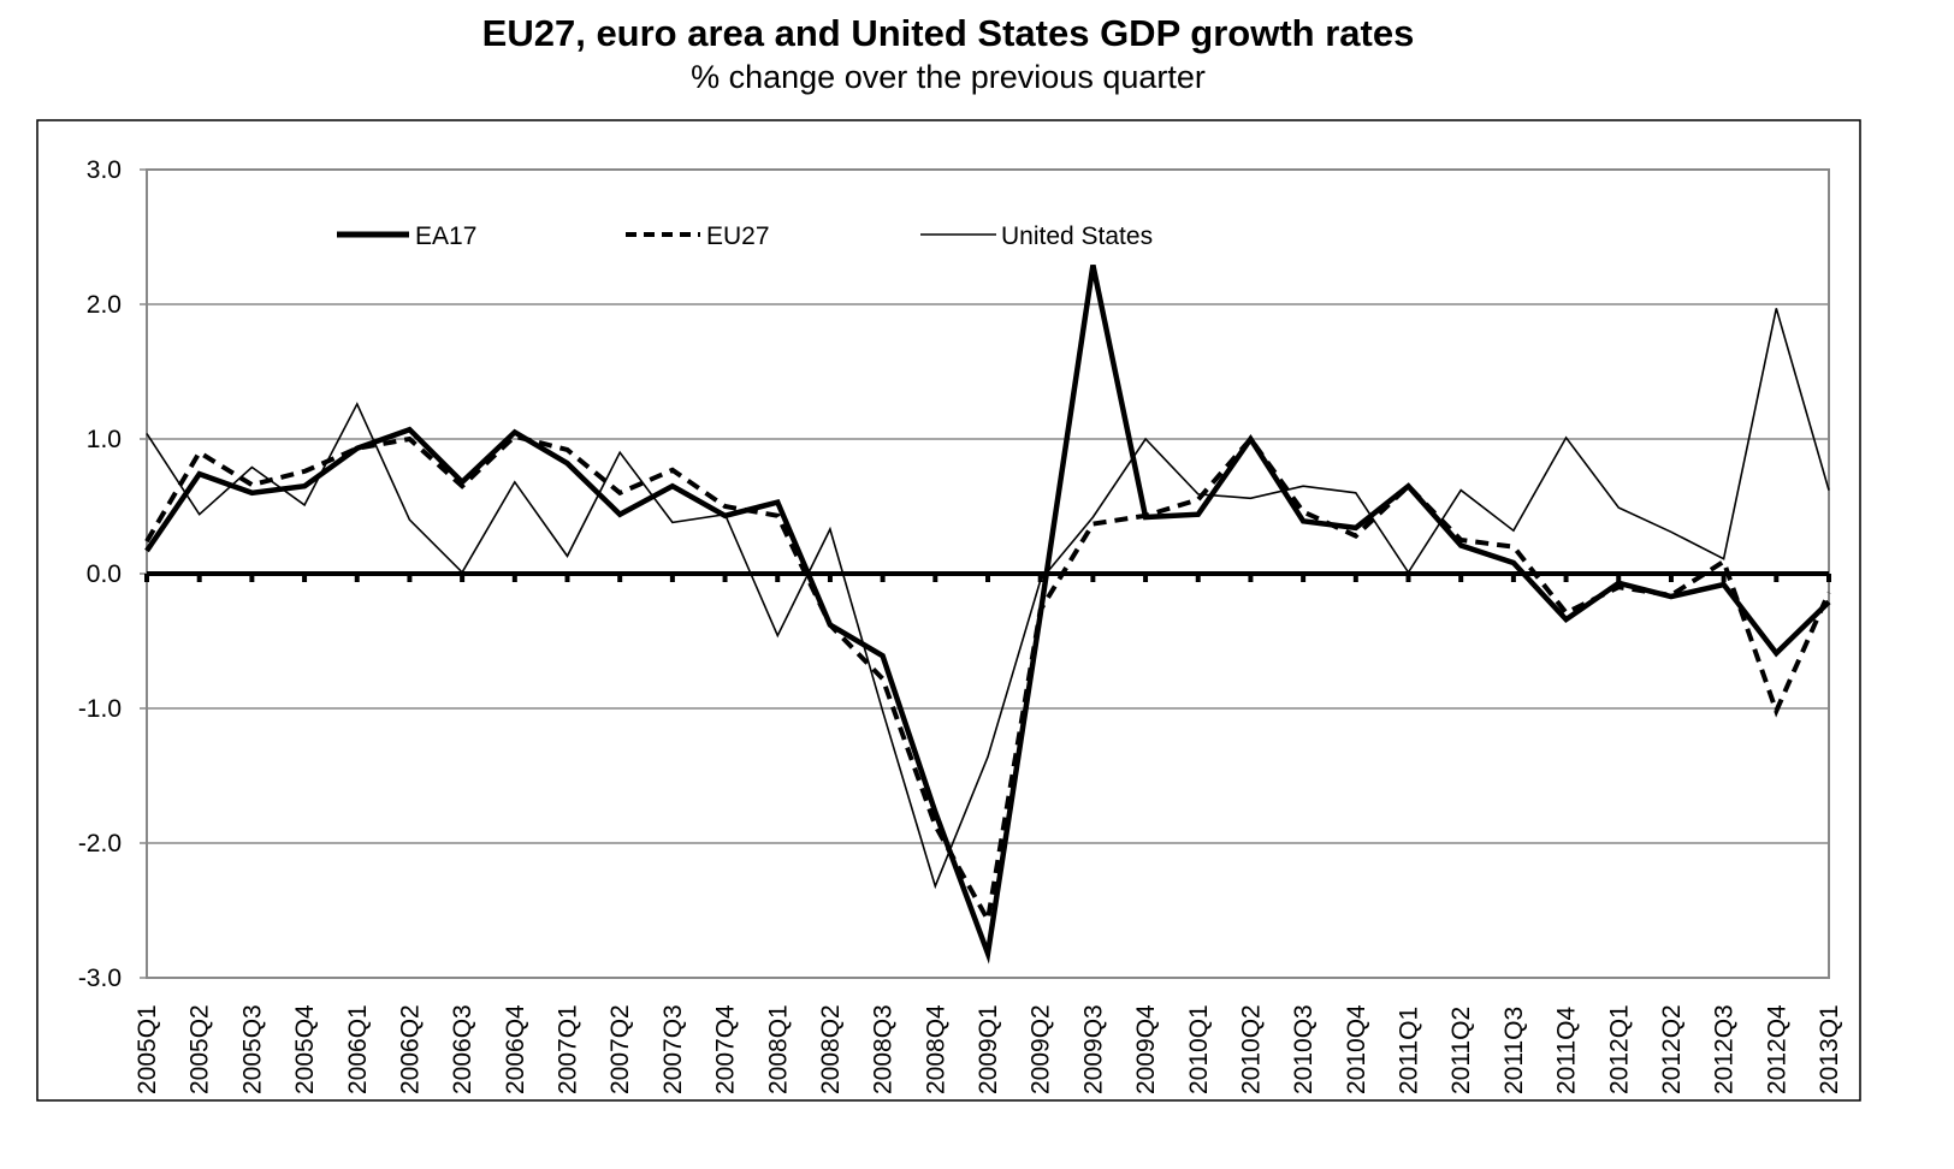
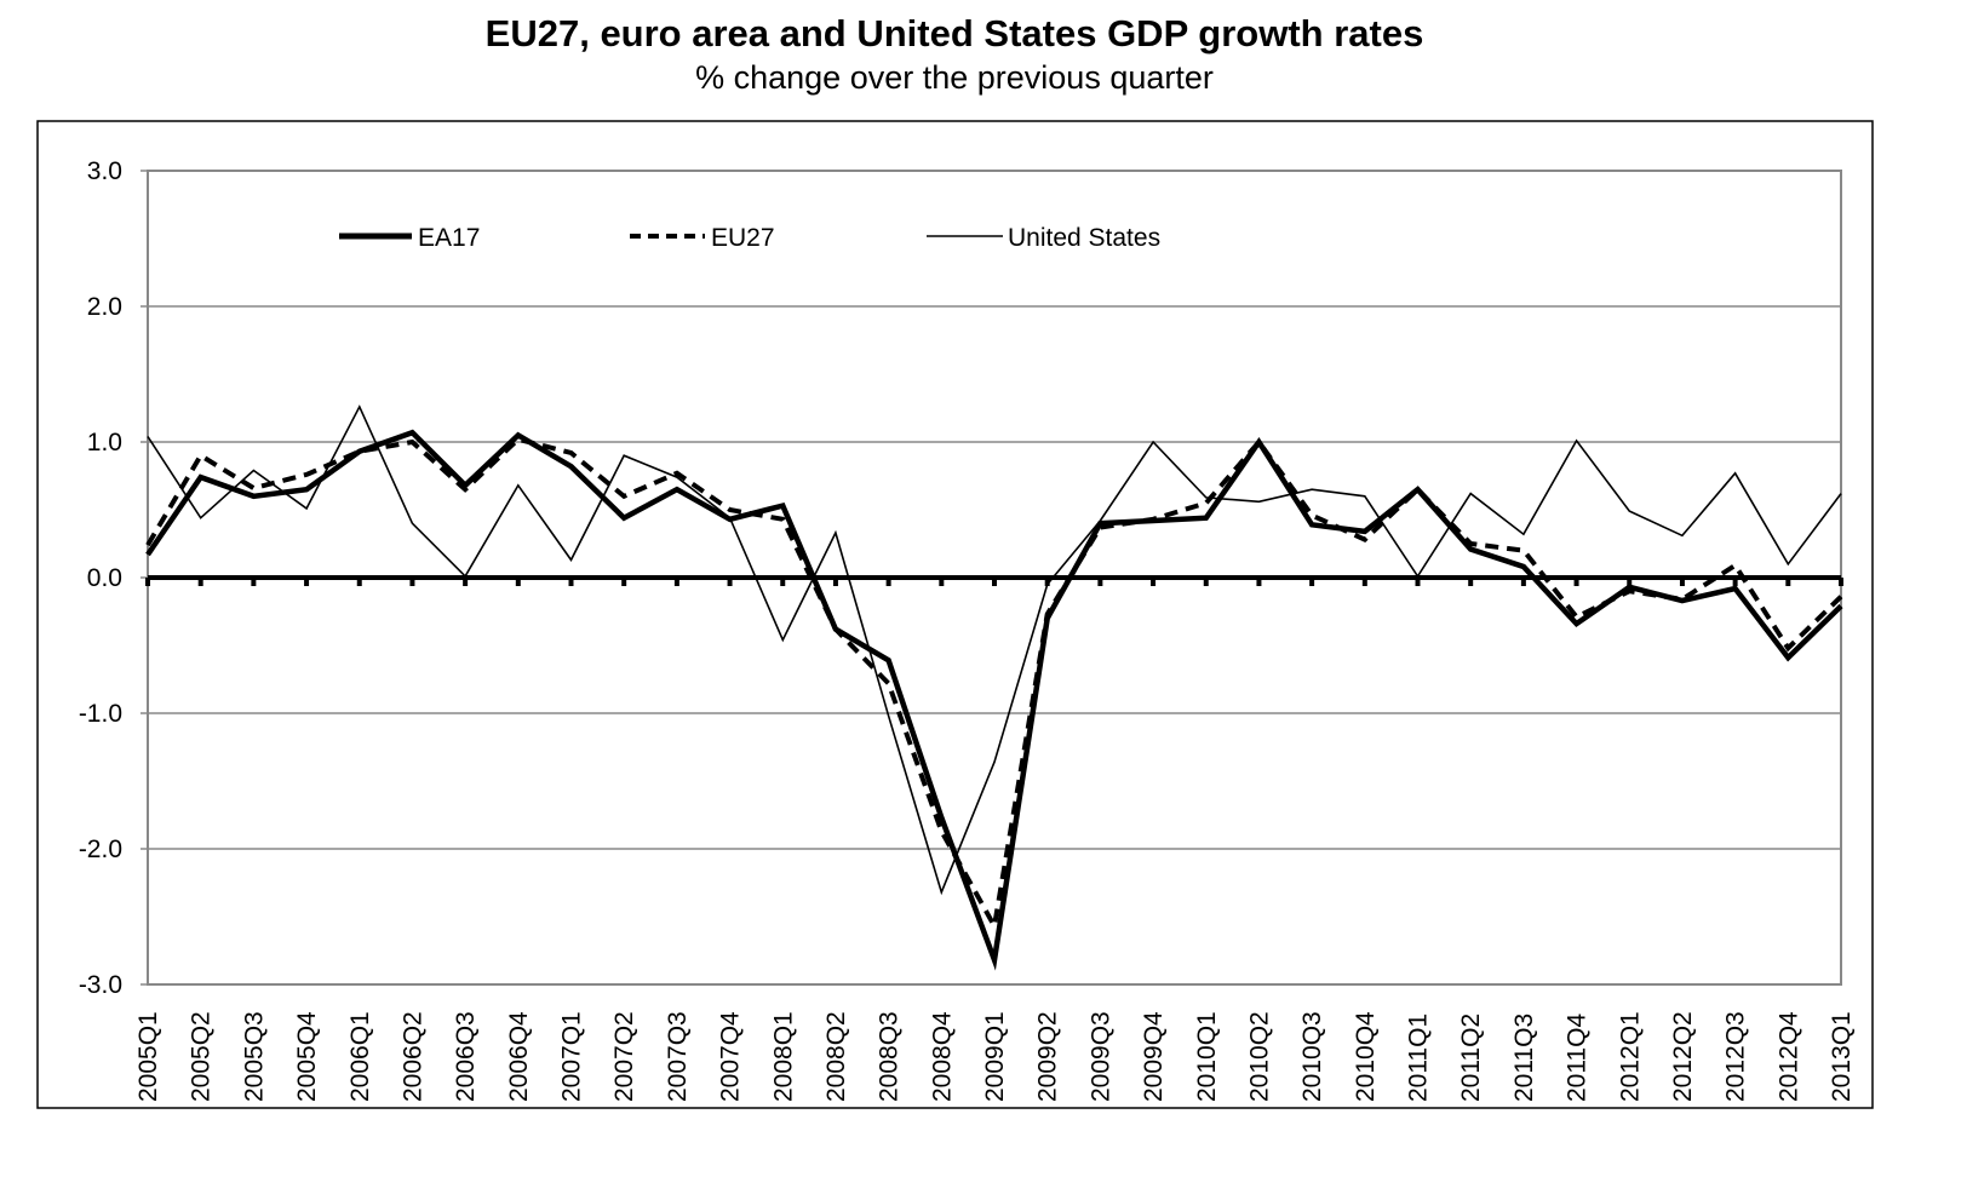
United States/2007Q3: 0.38 -> 0.74
EA17/2009Q3: 2.29 -> 0.40
United States/2012Q3: 0.11 -> 0.77
EU27/2012Q4: -1.02 -> -0.52
United States/2012Q4: 1.97 -> 0.10
